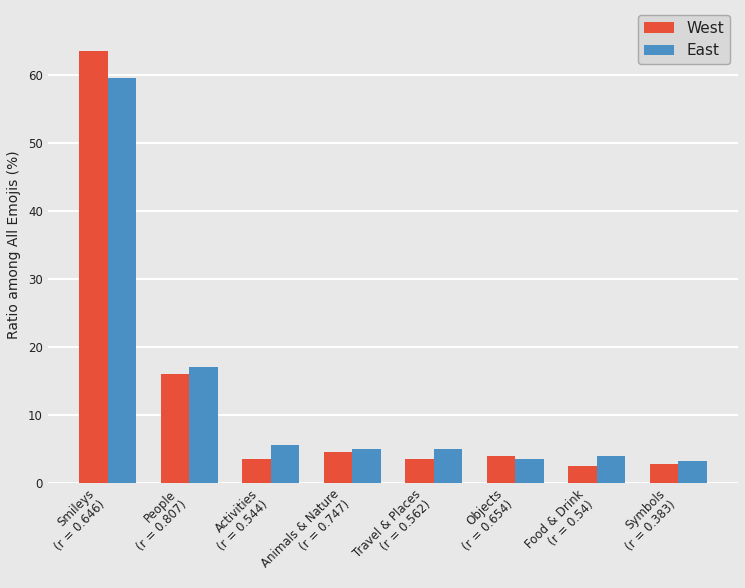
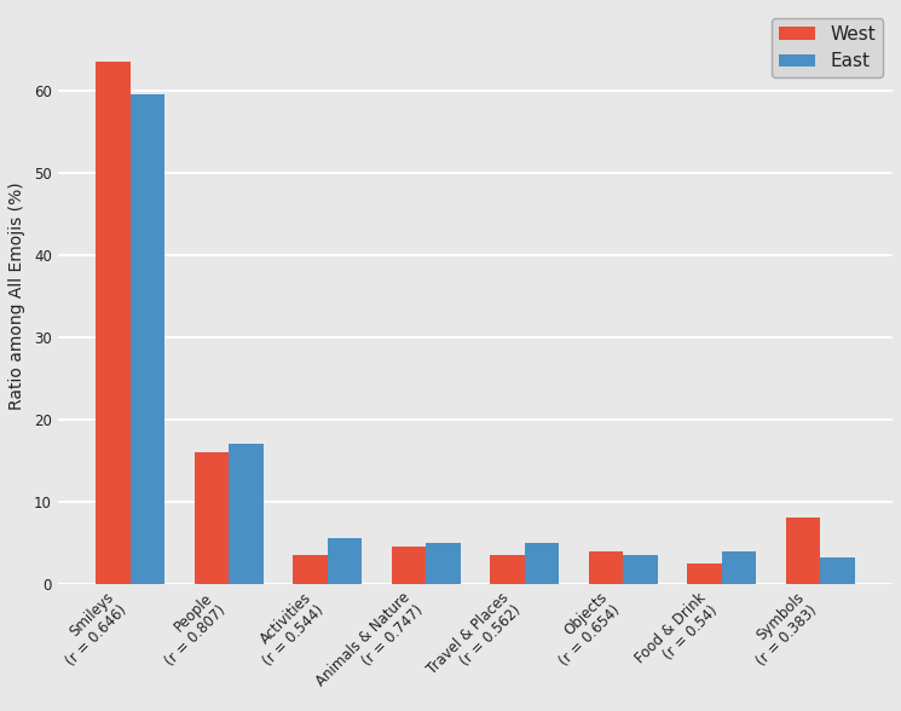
West/Symbols (r = 0.383): 2.8 -> 8.0
